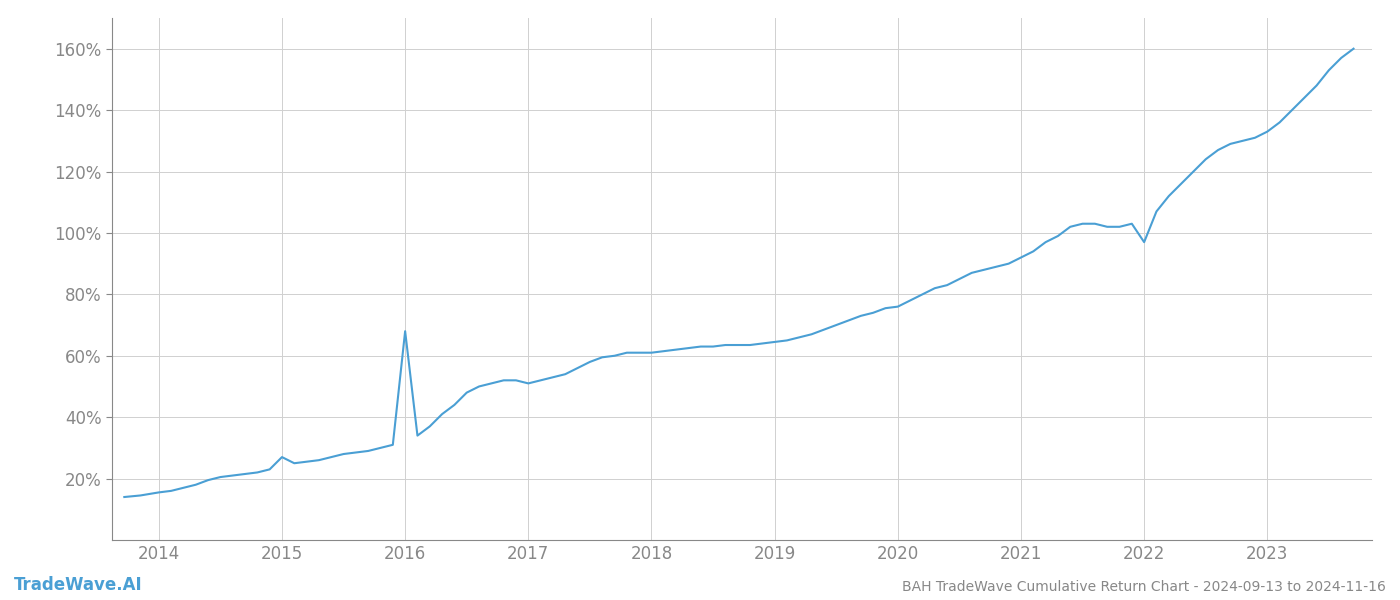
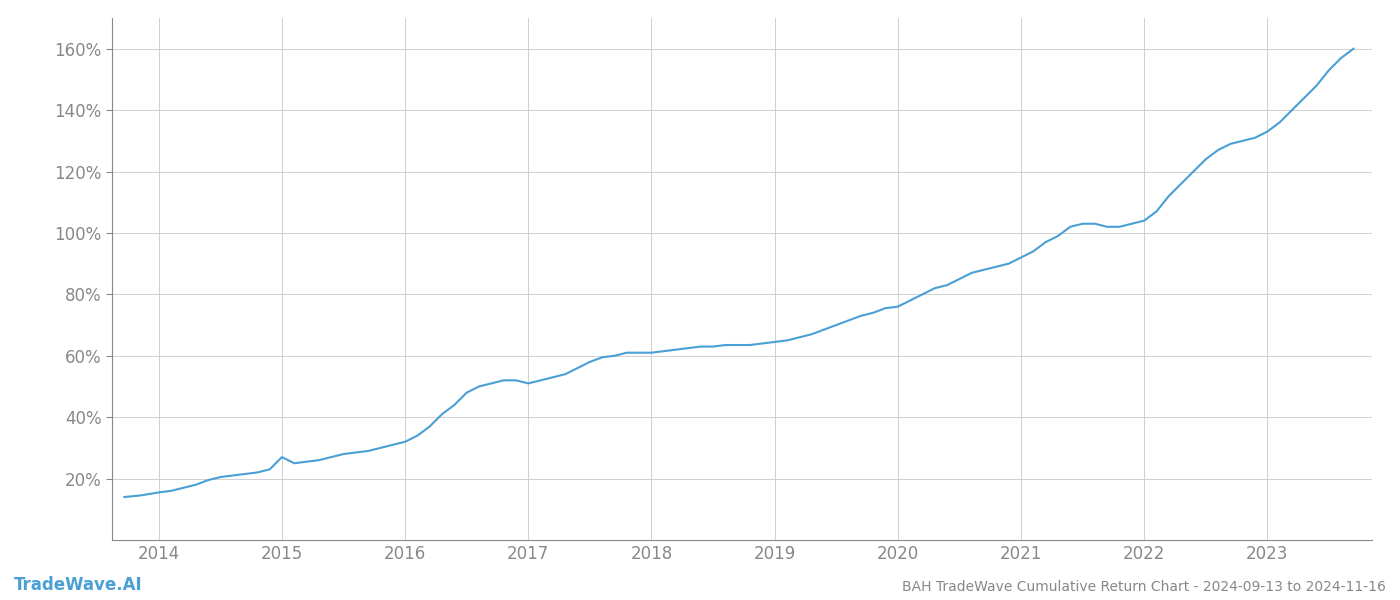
2016: 68.0% -> 32.0%
2022: 97.0% -> 104.0%
